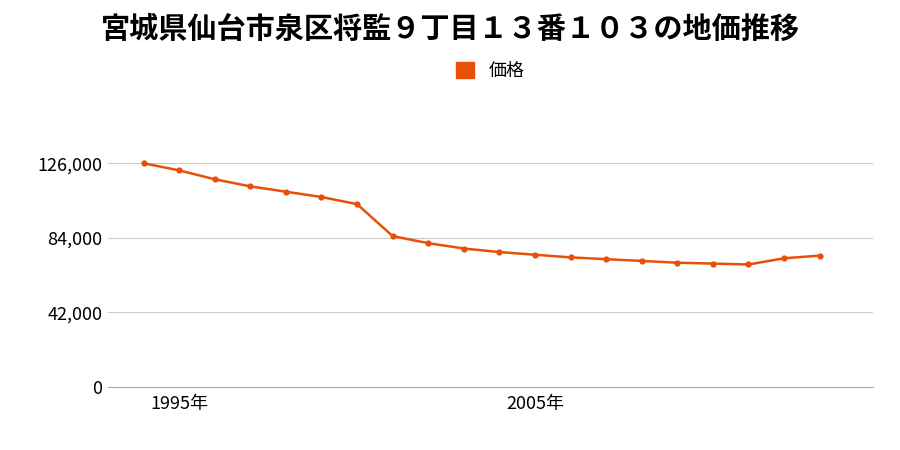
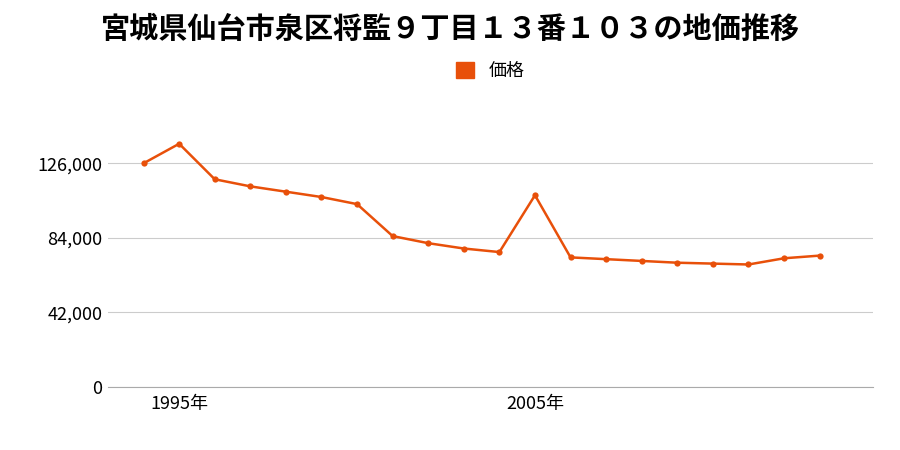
1995年: 122,000 -> 137,000
2005年: 74,000 -> 108,000
